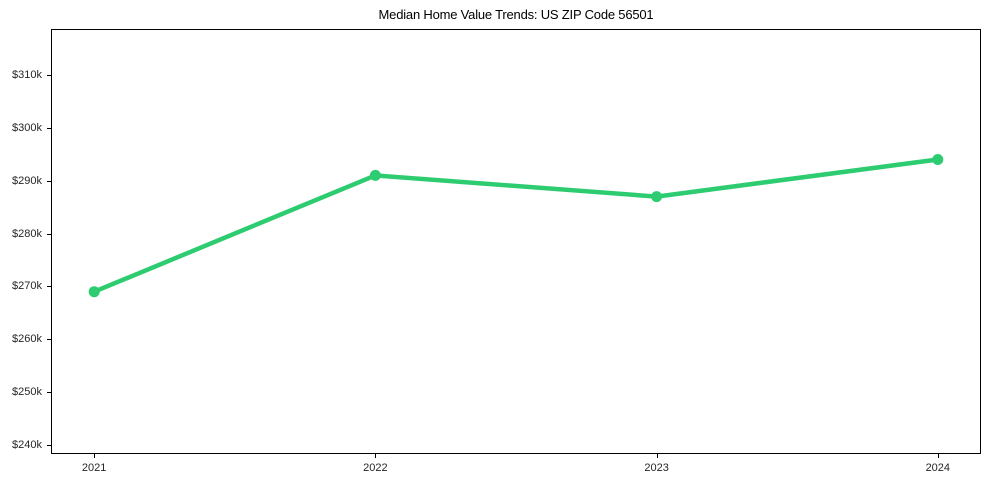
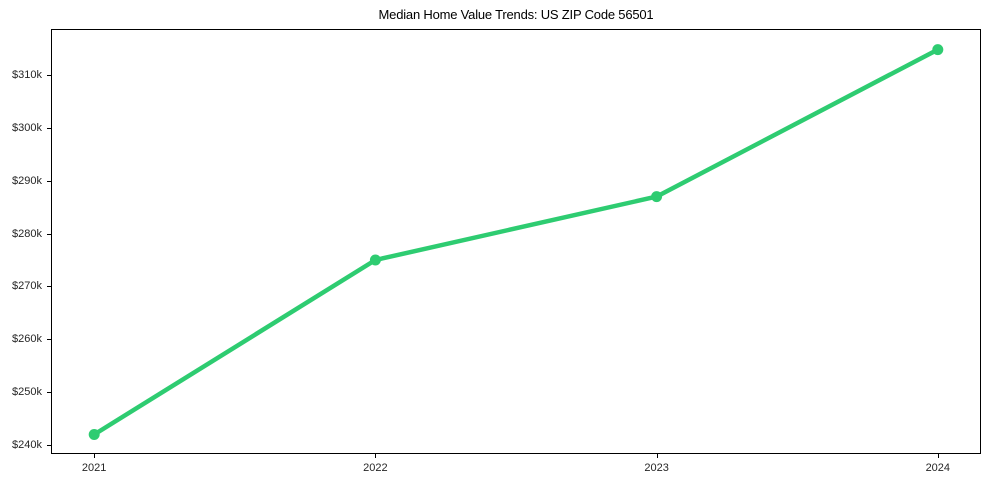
2021: $269k -> $242k
2022: $291k -> $275k
2024: $294k -> $315k
